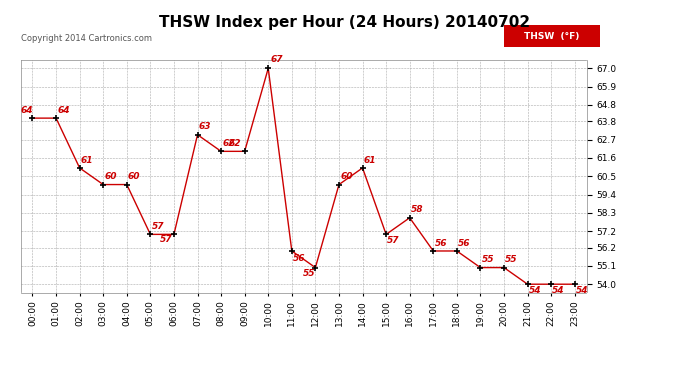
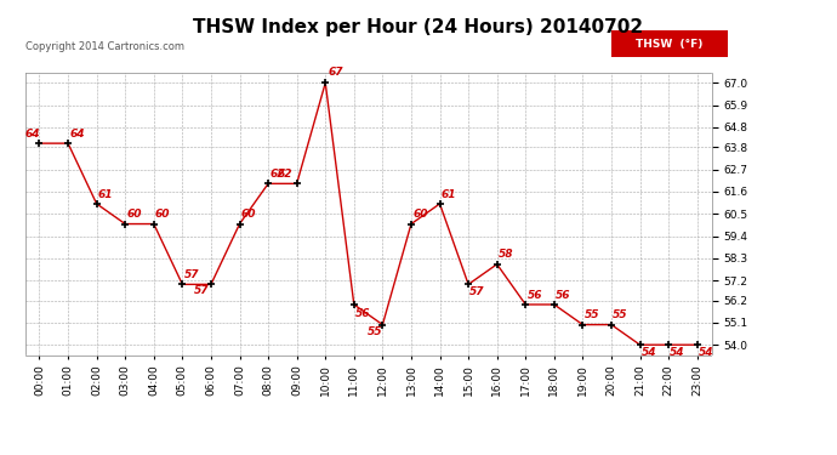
07:00: 63 -> 60
